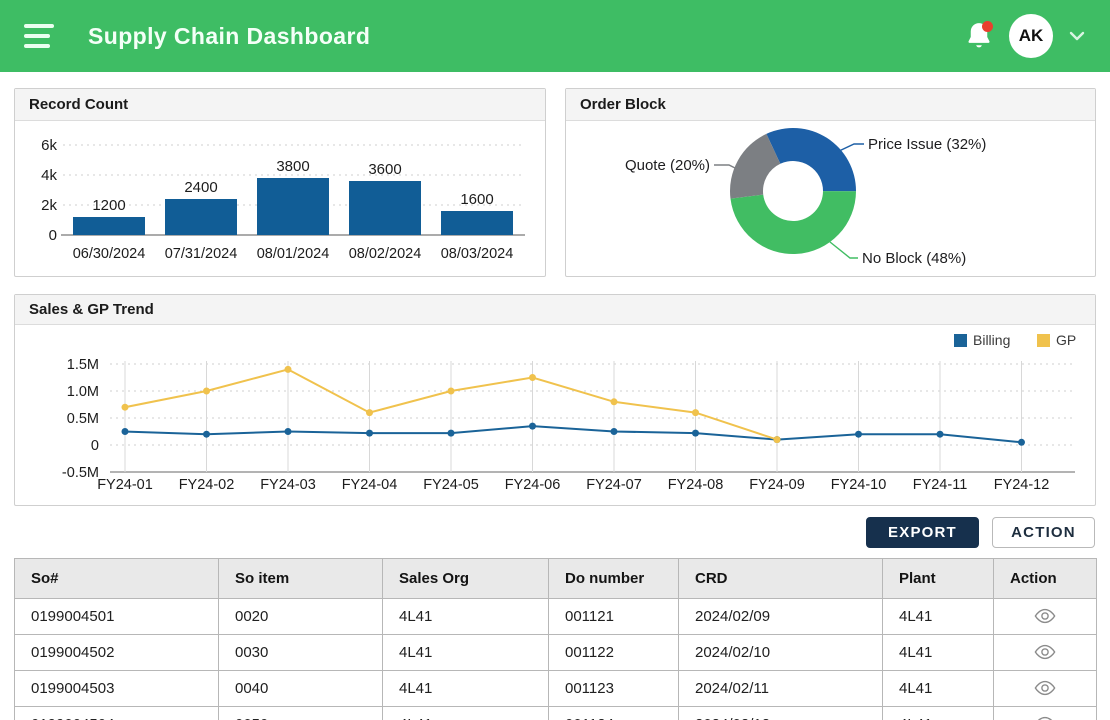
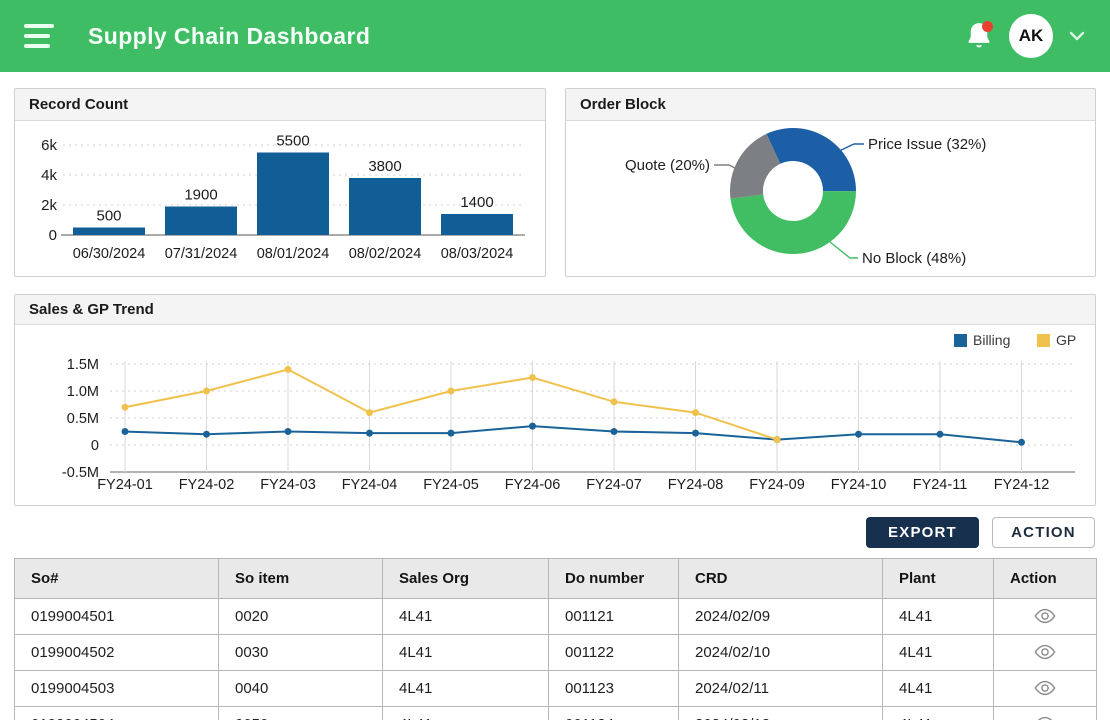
Record Count/06/30/2024: 1200 -> 500
Record Count/07/31/2024: 2400 -> 1900
Record Count/08/01/2024: 3800 -> 5500
Record Count/08/02/2024: 3600 -> 3800
Record Count/08/03/2024: 1600 -> 1400
